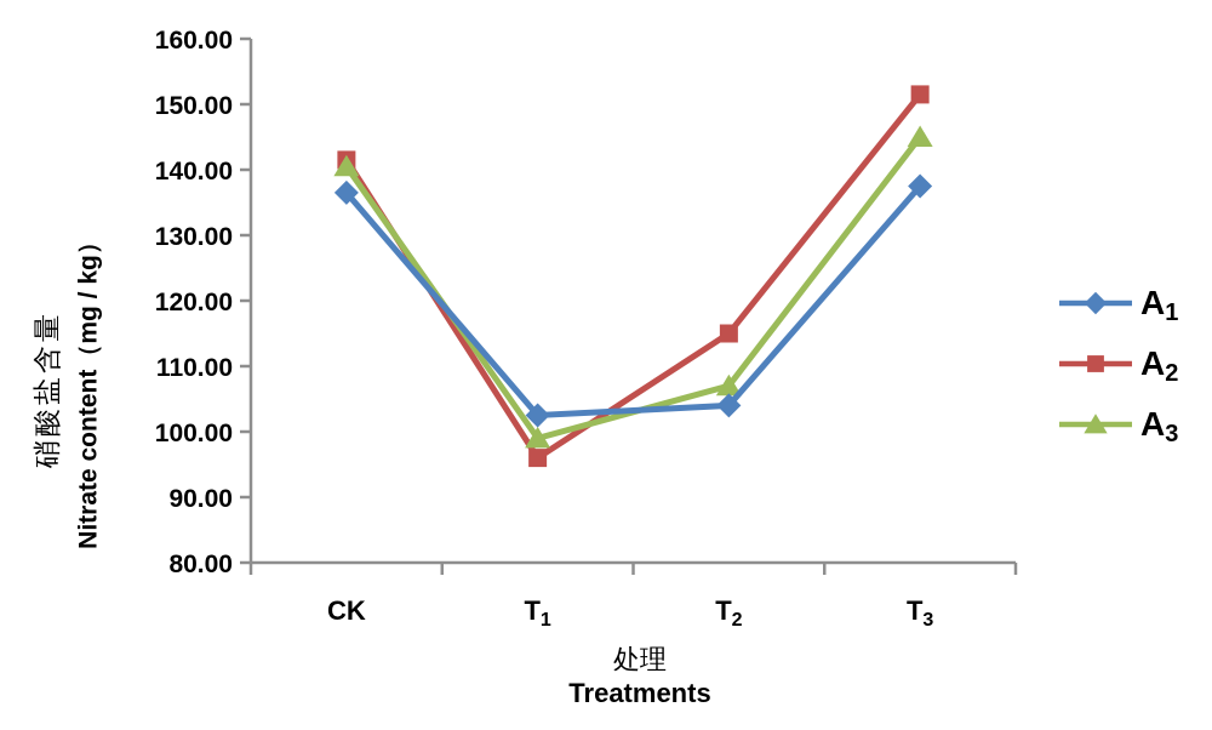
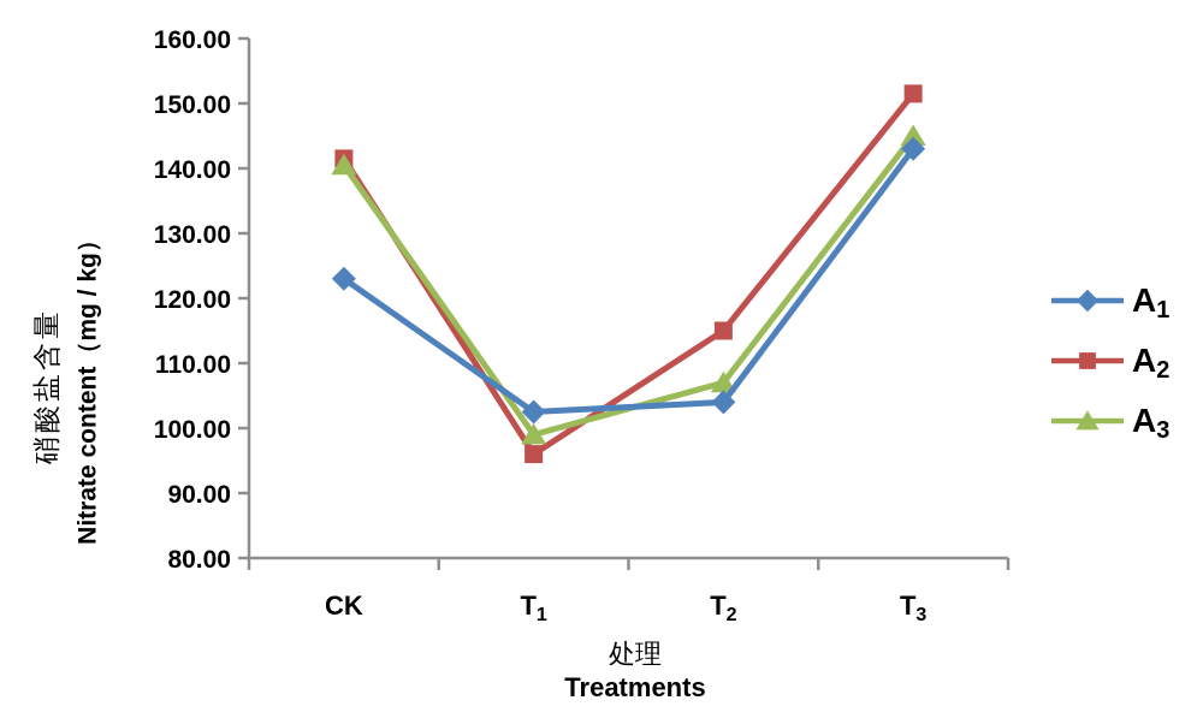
A1/CK: 136 -> 123
A1/T3: 138 -> 143
